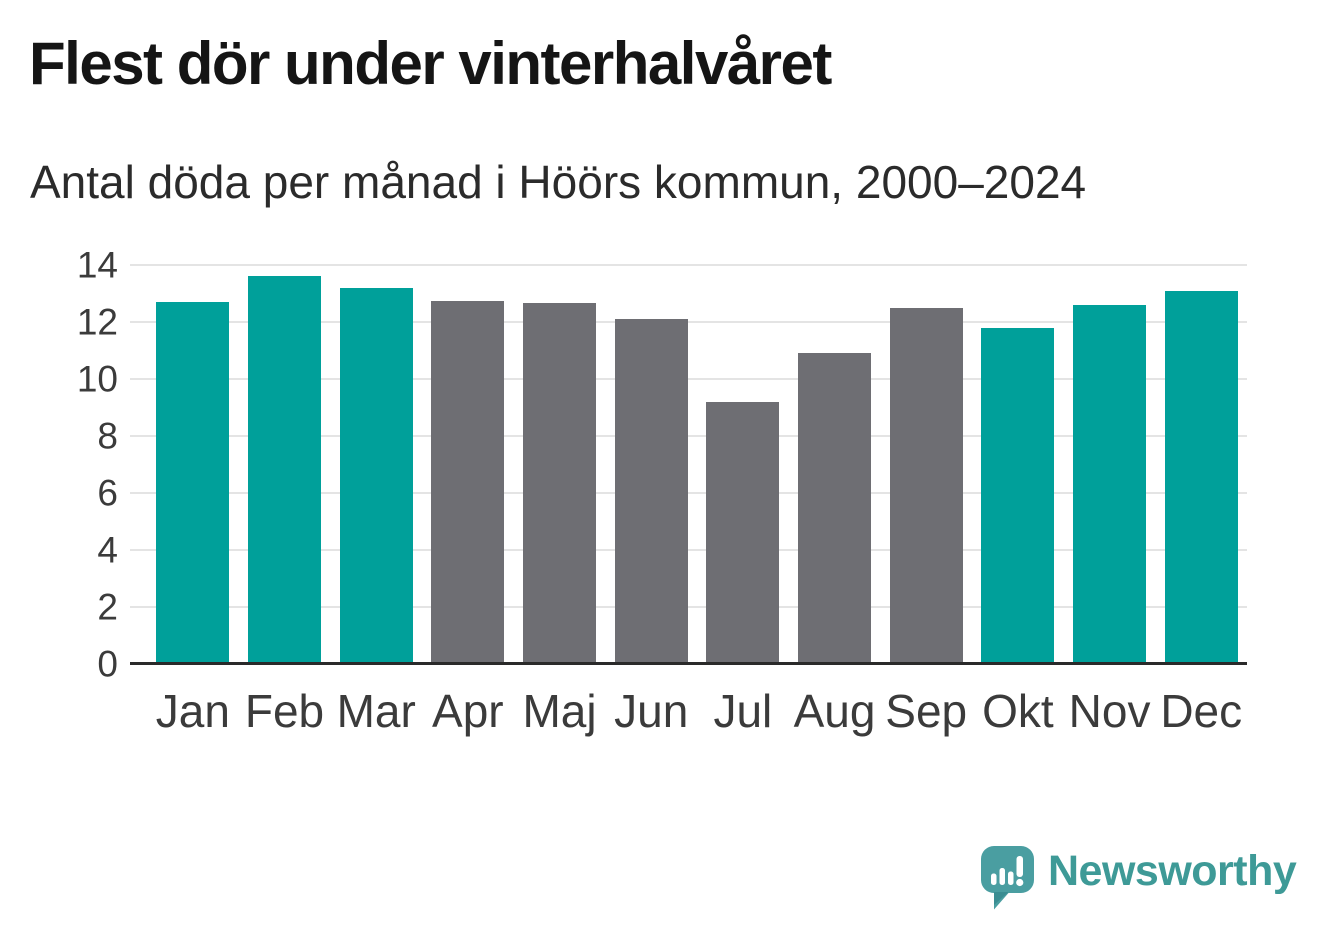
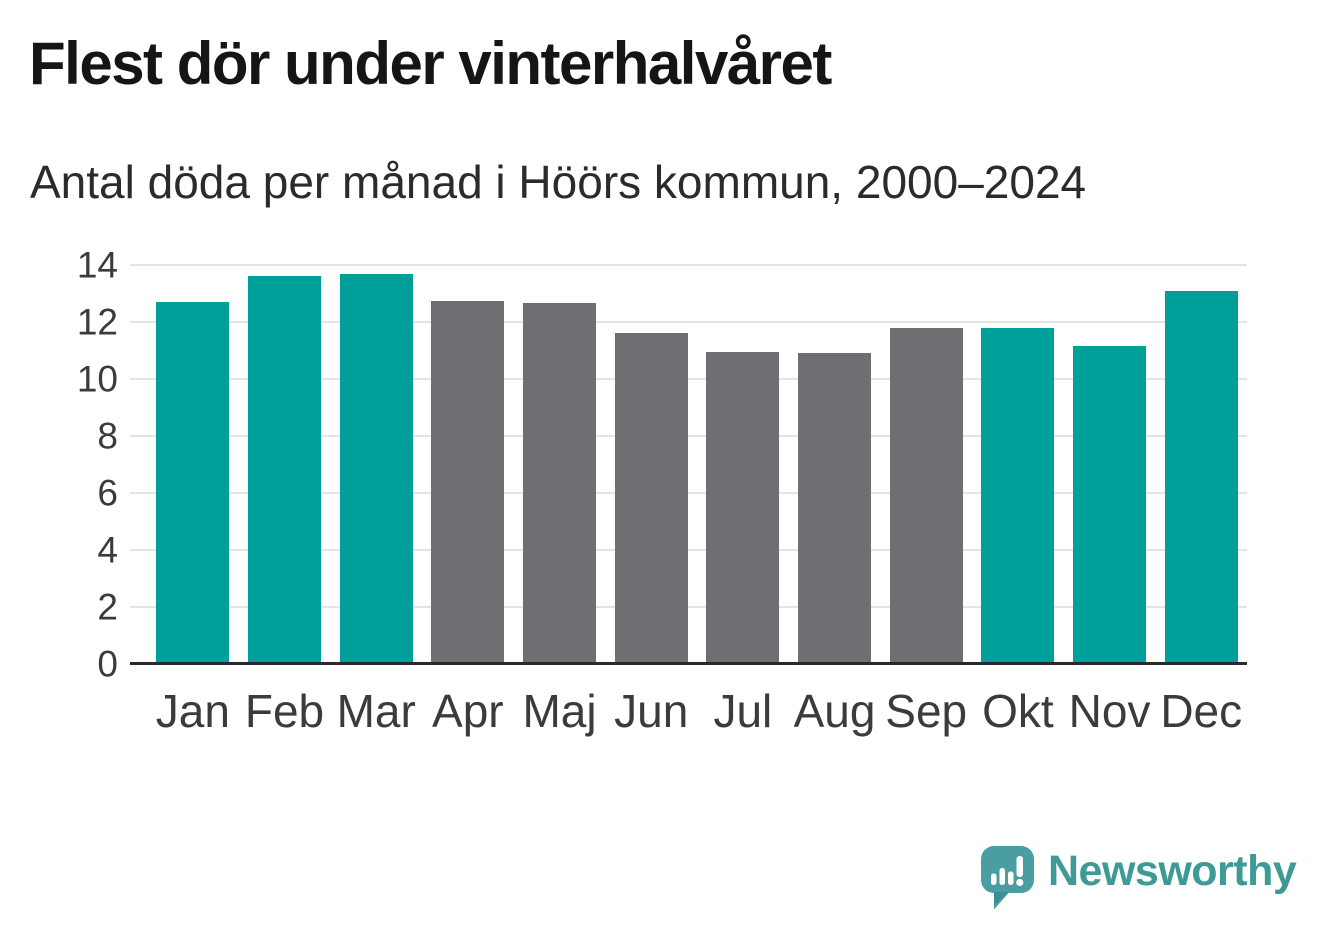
Mar: 13.2 -> 13.7
Jun: 12.1 -> 11.6
Jul: 9.2 -> 10.9
Sep: 12.5 -> 11.8
Nov: 12.6 -> 11.2
